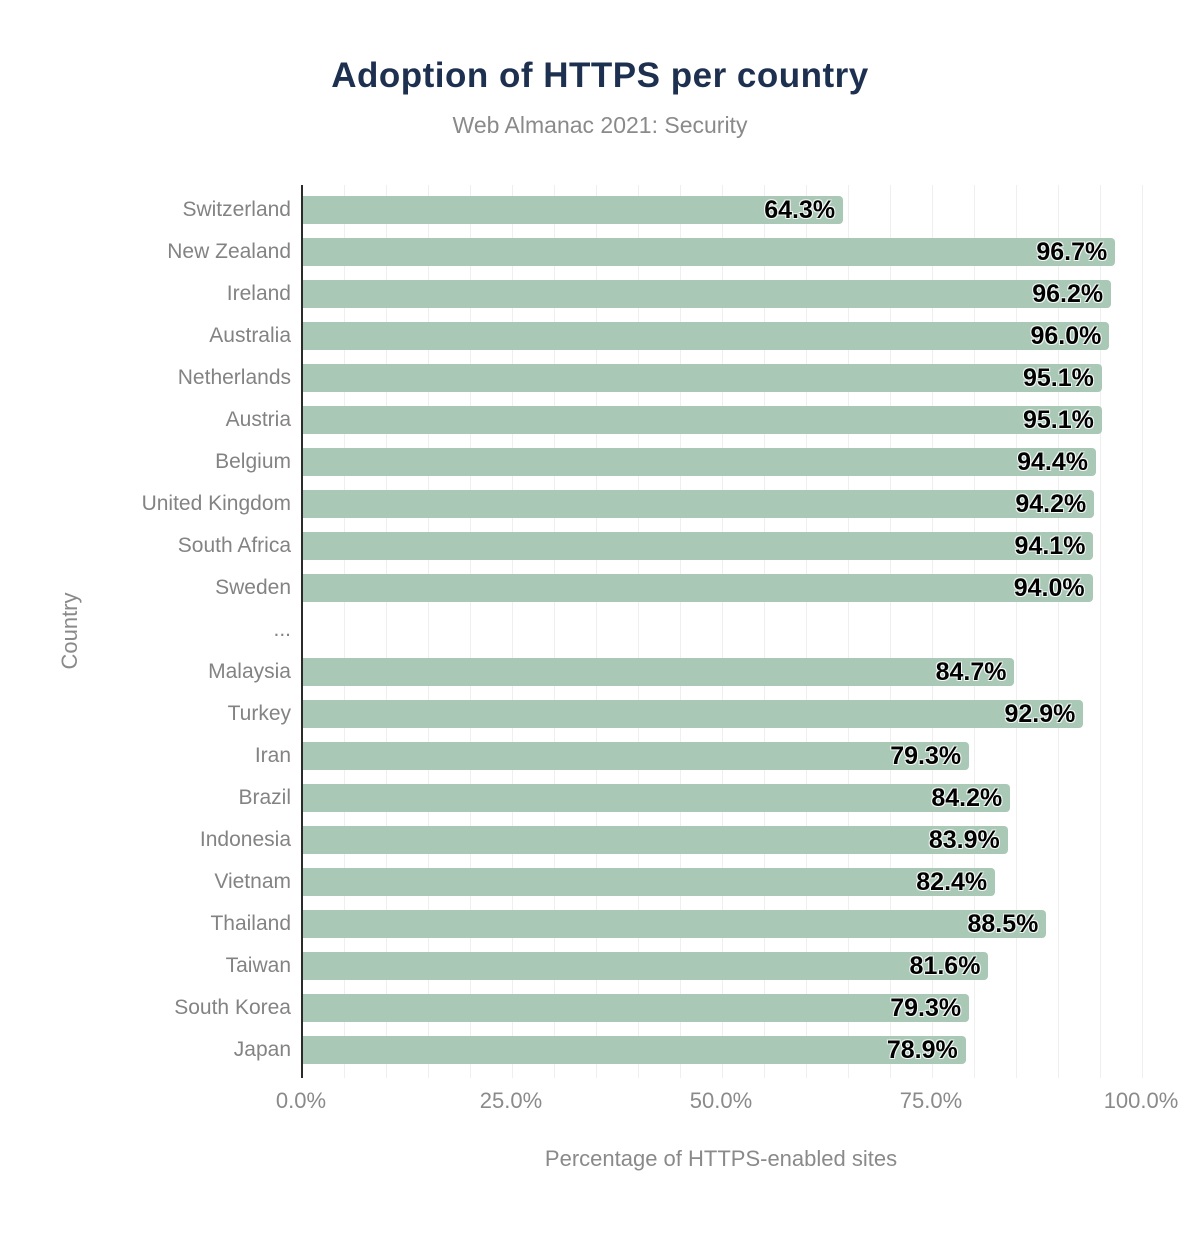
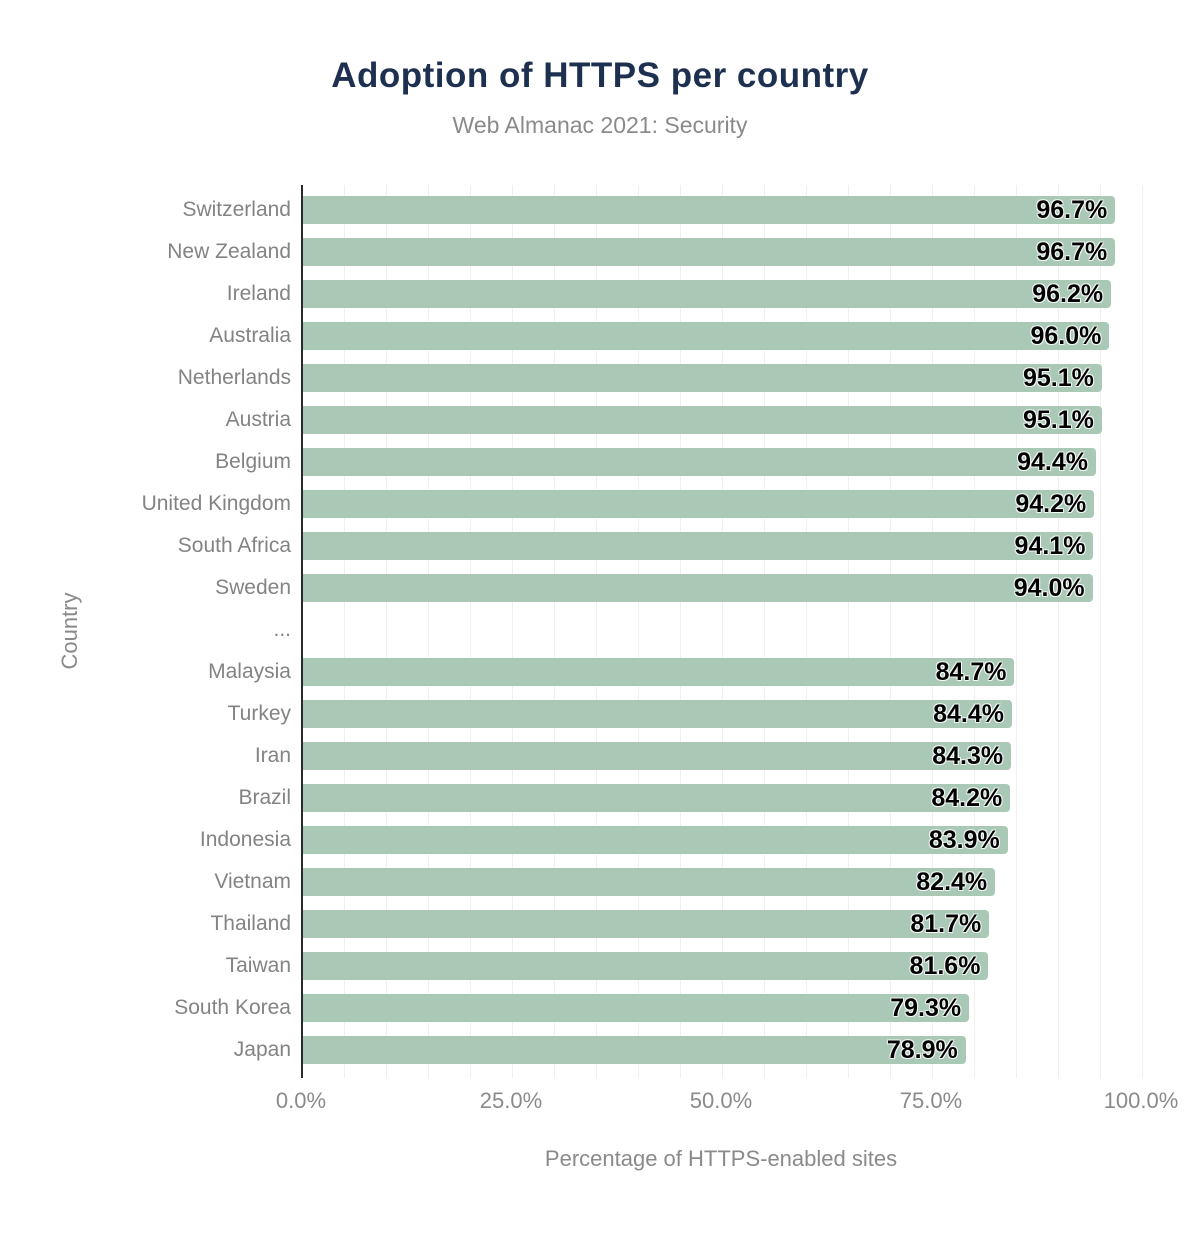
Switzerland: 64.3% -> 96.7%
Turkey: 92.9% -> 84.4%
Iran: 79.3% -> 84.3%
Thailand: 88.5% -> 81.7%
